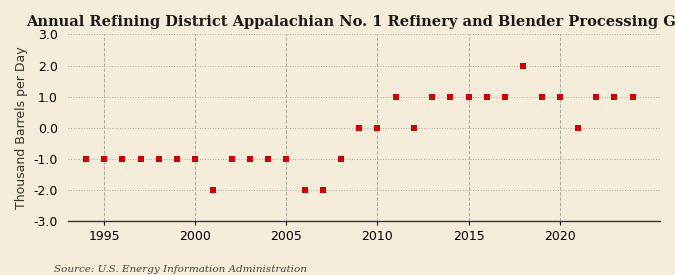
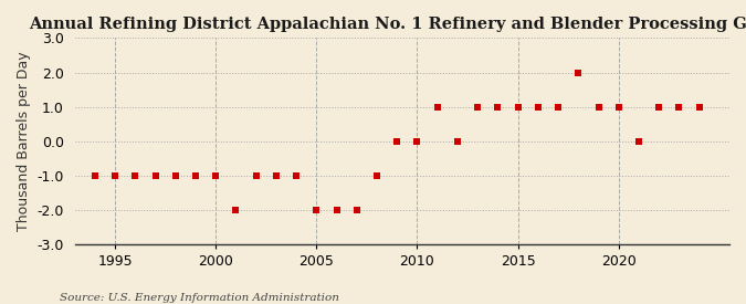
2005: -1 -> -2
